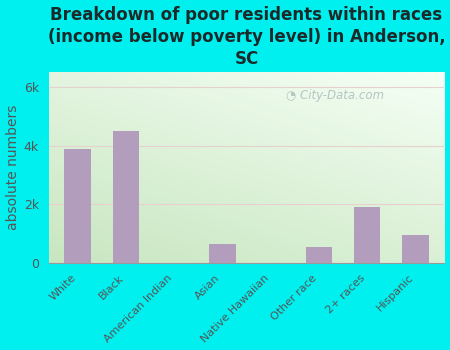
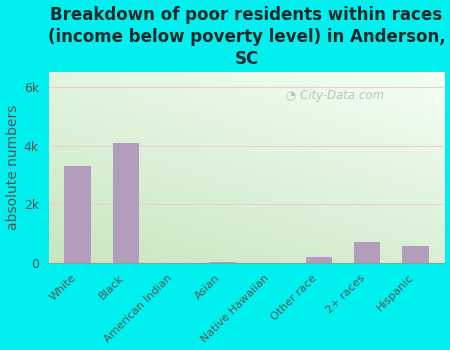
White: 3.90k -> 3.30k
Black: 4.50k -> 4.10k
Asian: 0.65k -> 0.02k
Other race: 0.55k -> 0.20k
2+ races: 1.90k -> 0.70k
Hispanic: 0.95k -> 0.58k
